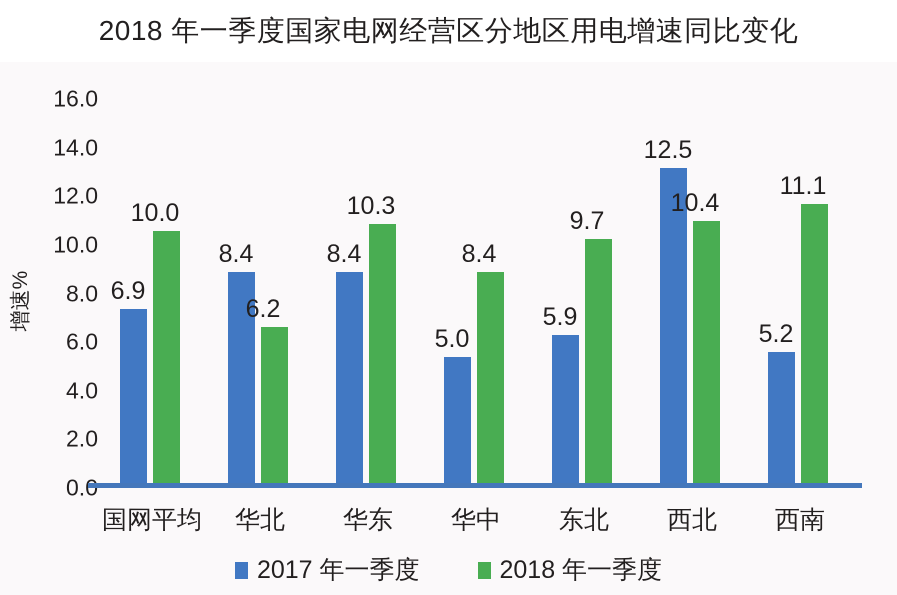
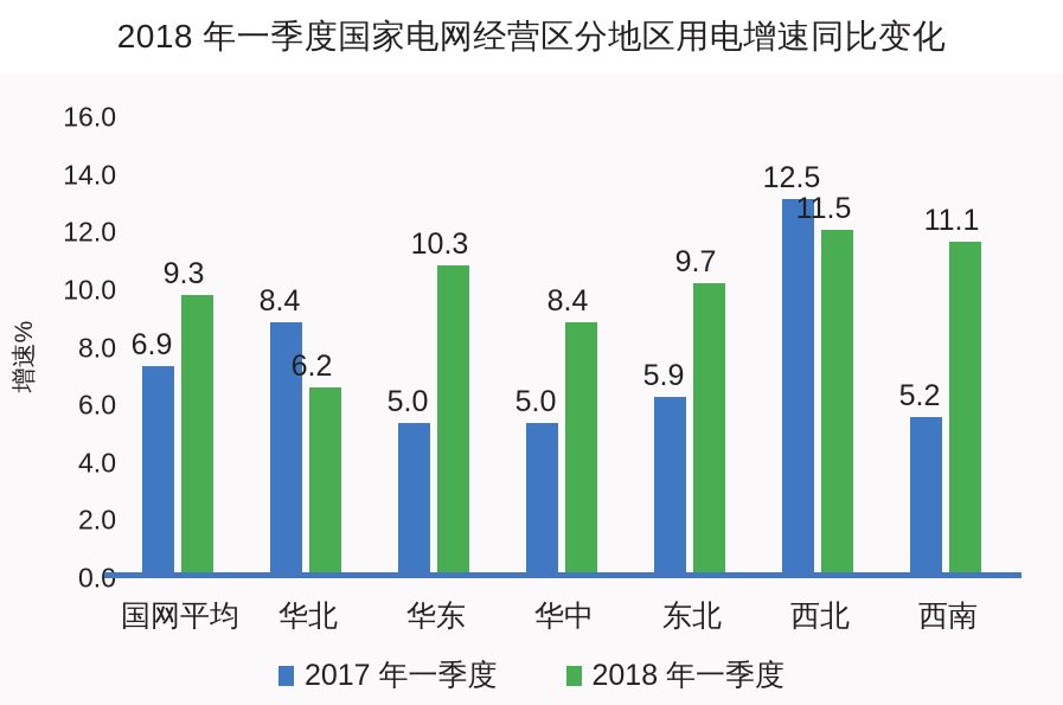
2018 年一季度/国网平均: 10.0 -> 9.3
2017 年一季度/华东: 8.4 -> 5.0
2018 年一季度/西北: 10.4 -> 11.5
